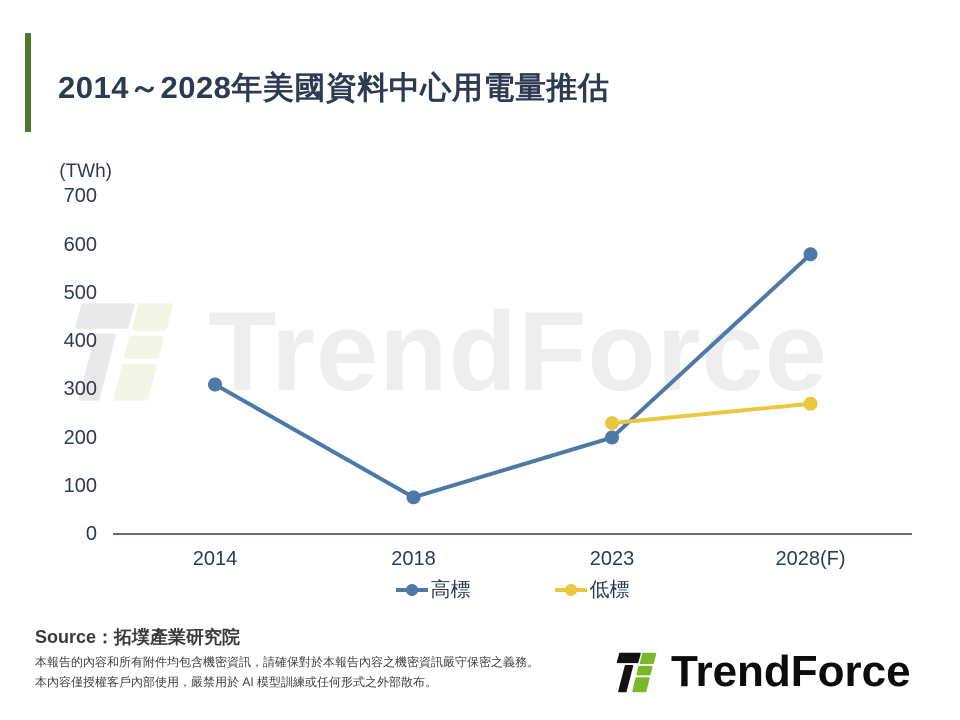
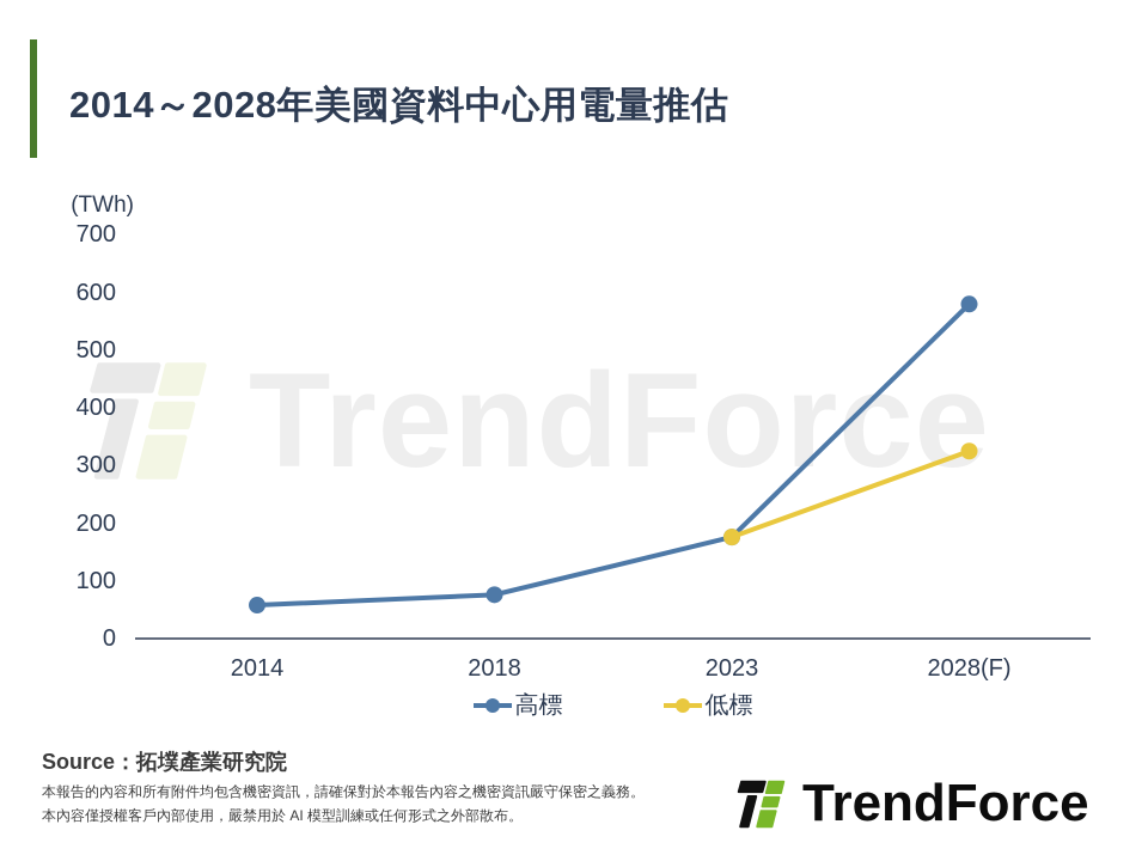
高標/2014: 310 -> 60
高標/2023: 200 -> 180
低標/2023: 230 -> 180
低標/2028(F): 270 -> 320
